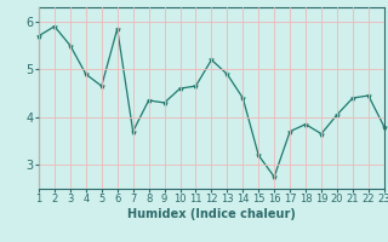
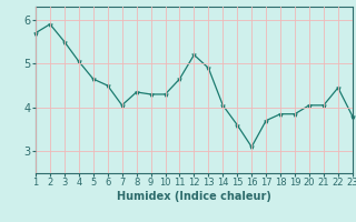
4: 4.90 -> 5.05
6: 5.85 -> 4.50
7: 3.70 -> 4.05
10: 4.60 -> 4.30
14: 4.40 -> 4.05
15: 3.20 -> 3.60
16: 2.75 -> 3.10
19: 3.65 -> 3.85
21: 4.40 -> 4.05
